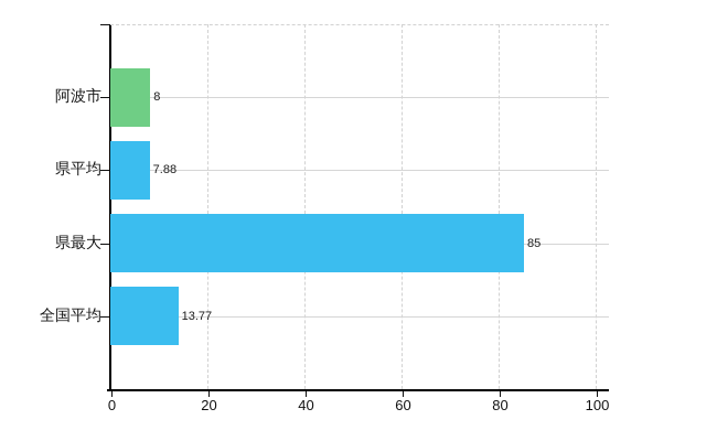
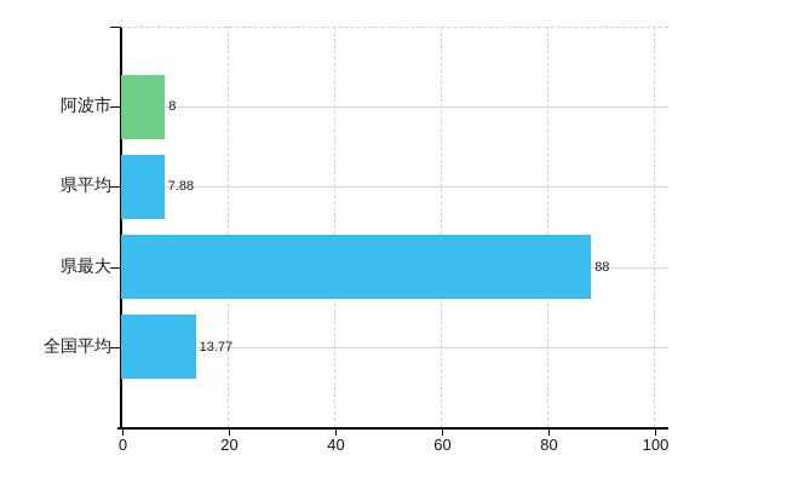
県最大: 85 -> 88
